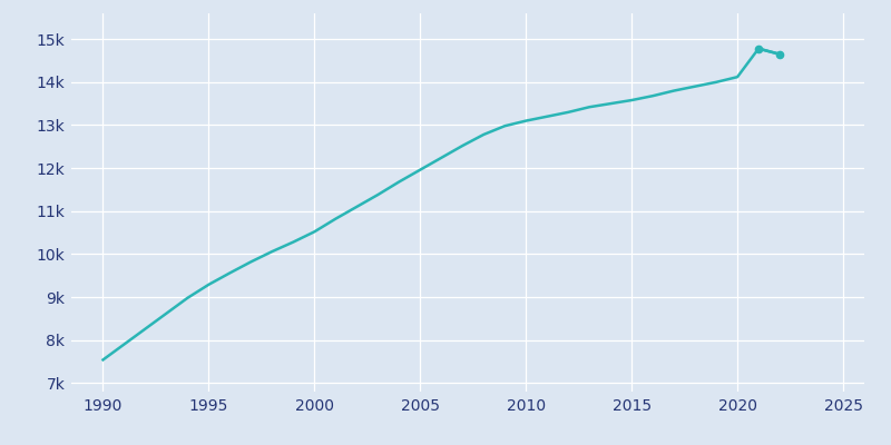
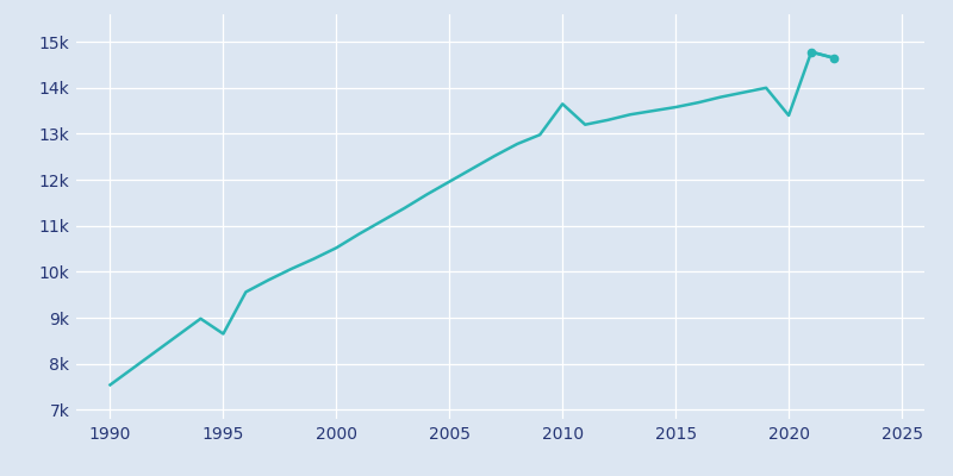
1995: 9.29k -> 8.65k
2010: 13.10k -> 13.65k
2020: 14.12k -> 13.40k
